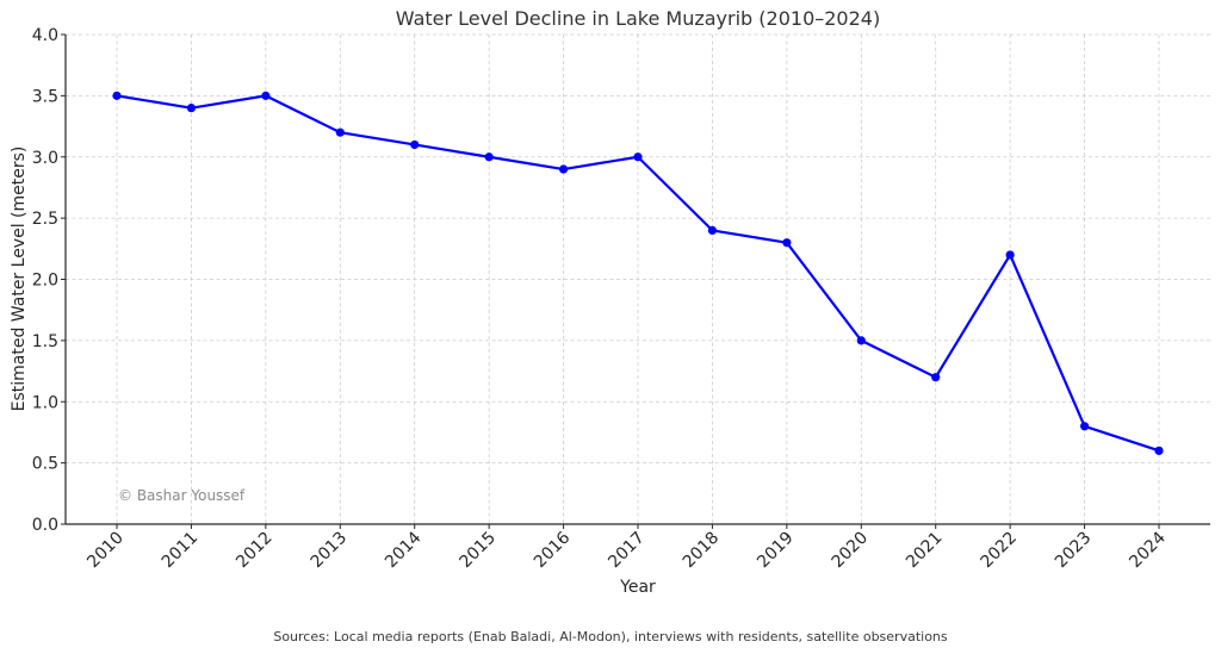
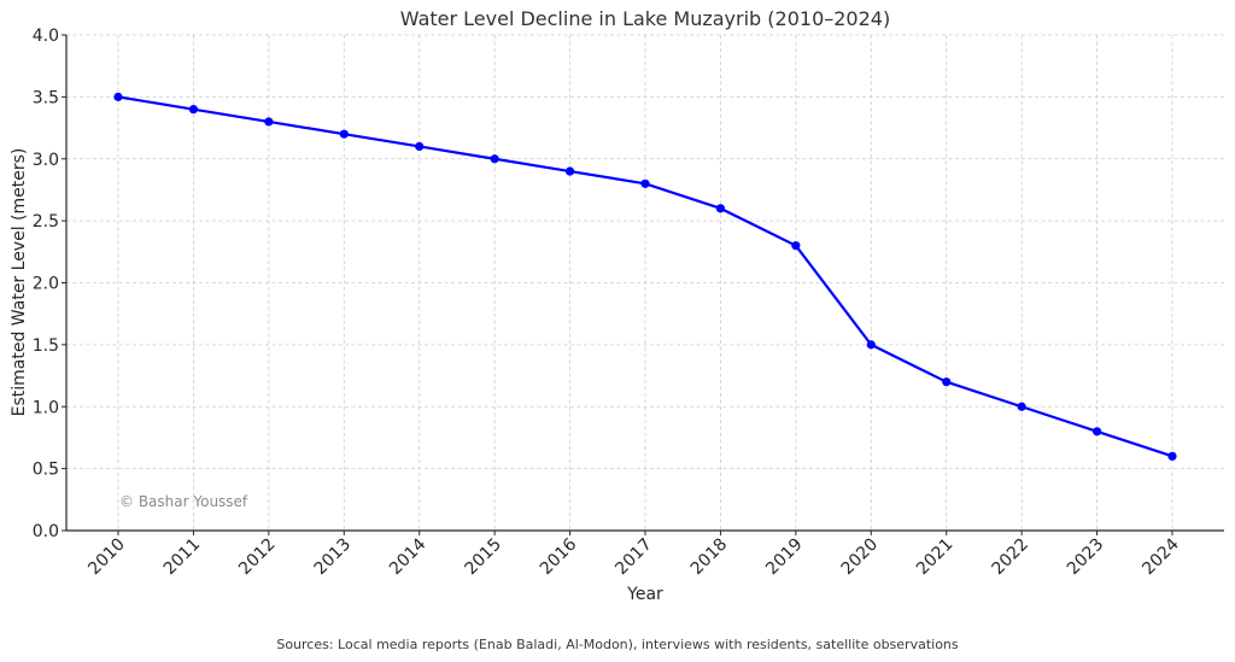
2012: 3.5 -> 3.3
2017: 3.0 -> 2.8
2018: 2.4 -> 2.6
2022: 2.2 -> 1.0
